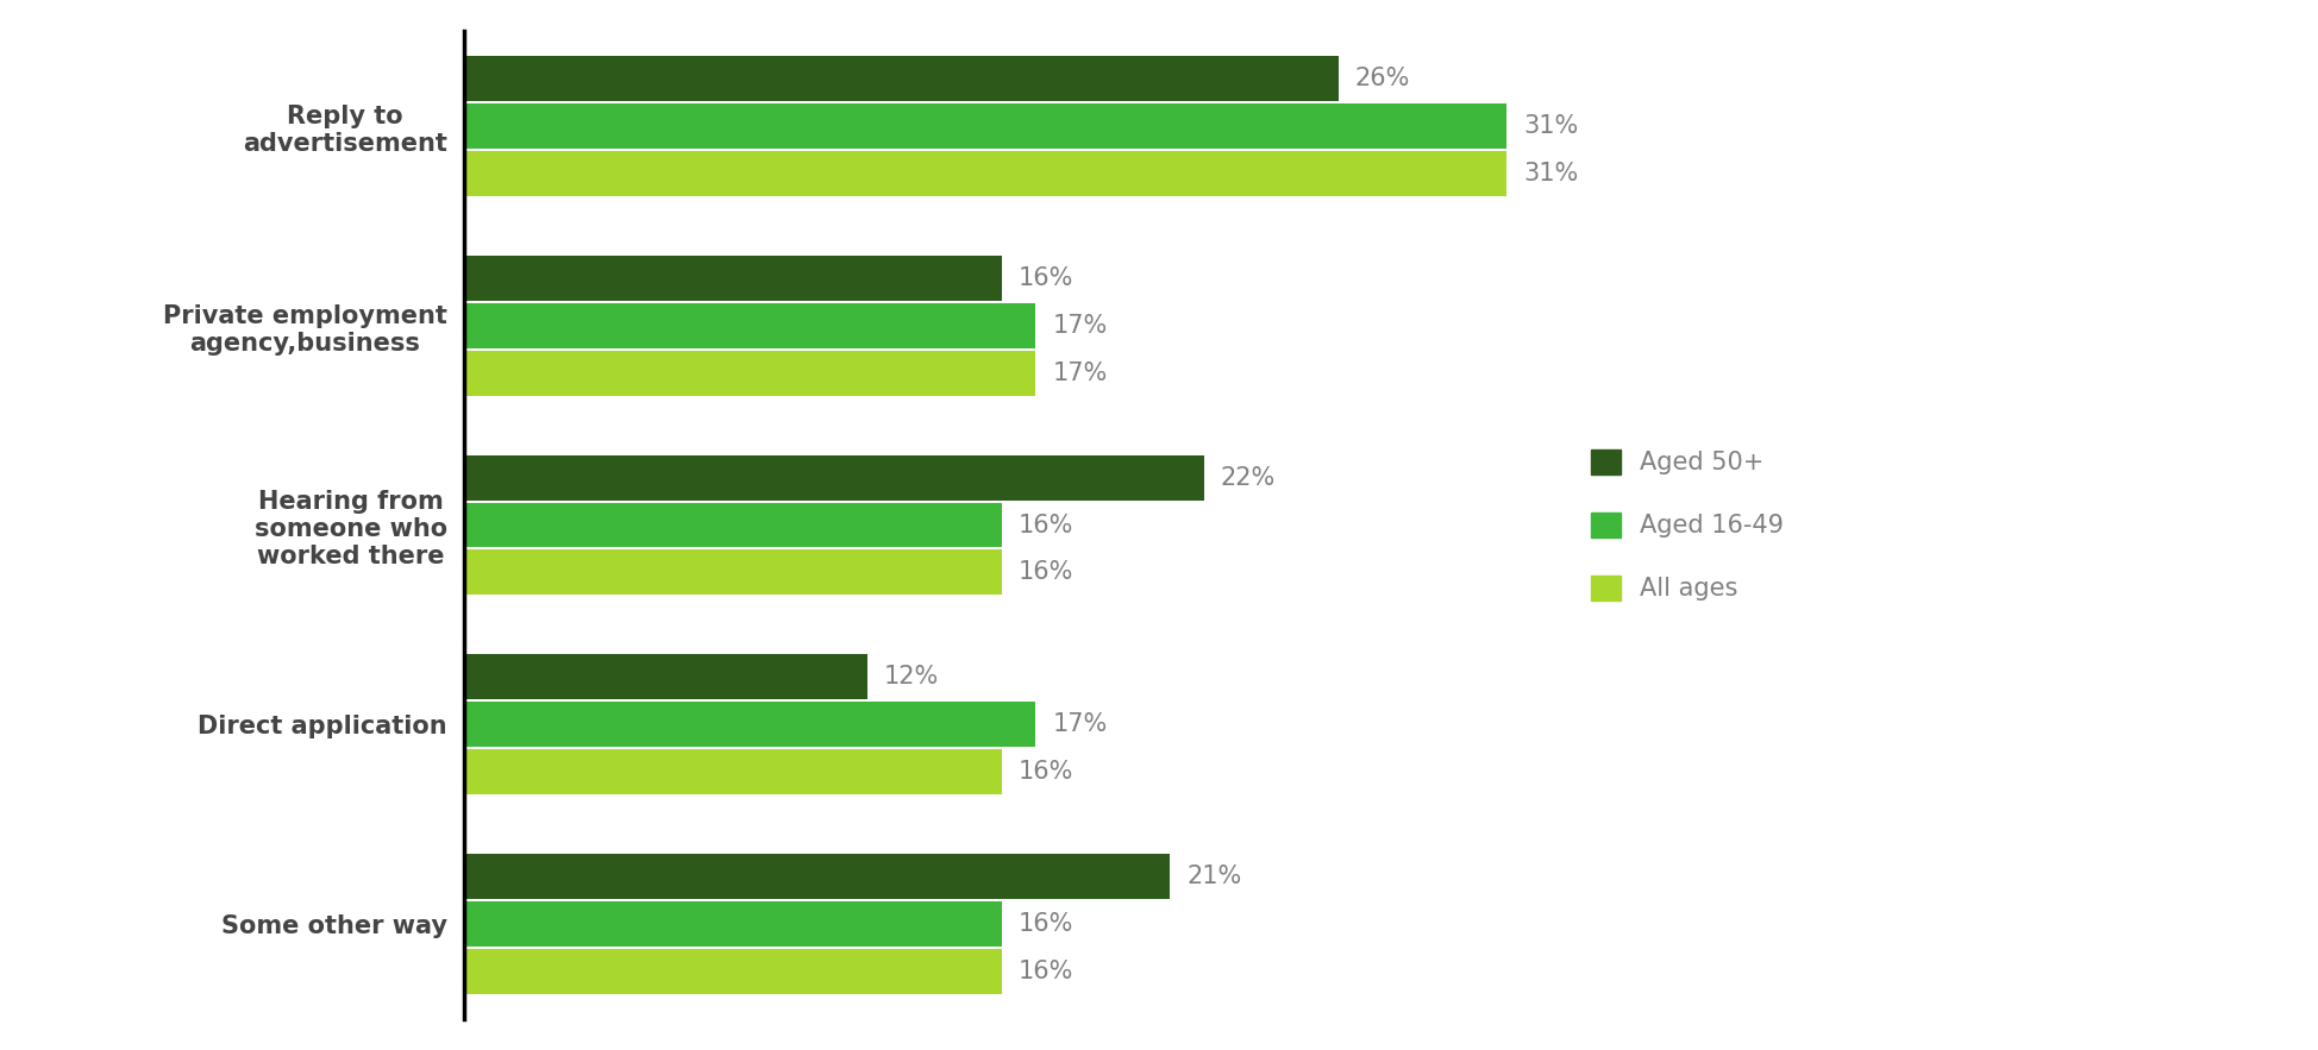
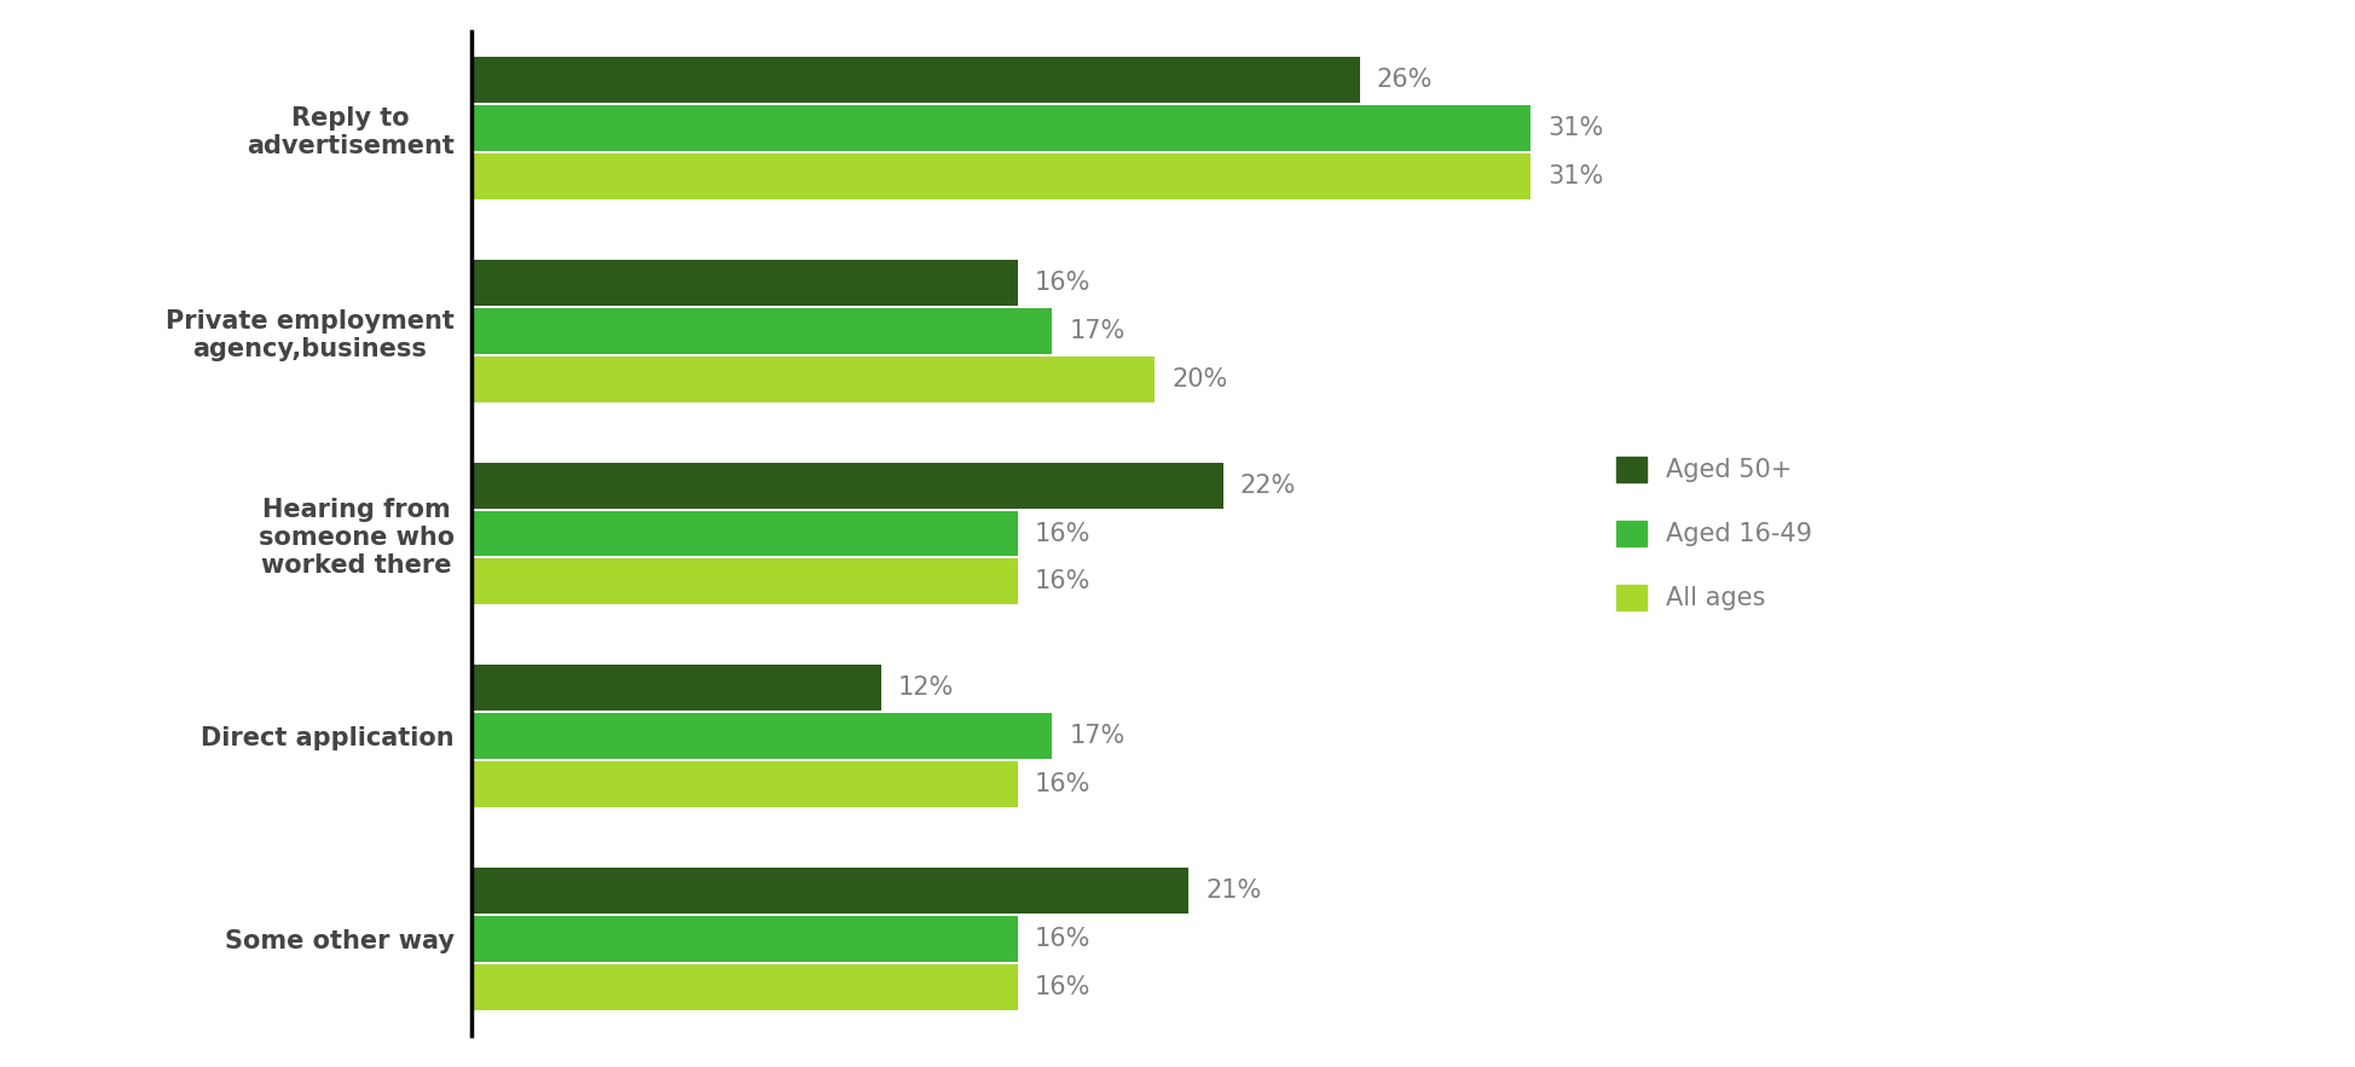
All ages/Private employment agency,business: 17% -> 20%
